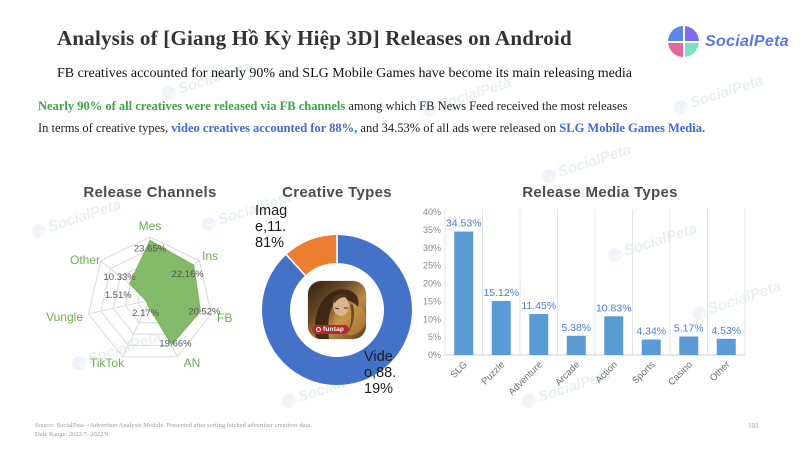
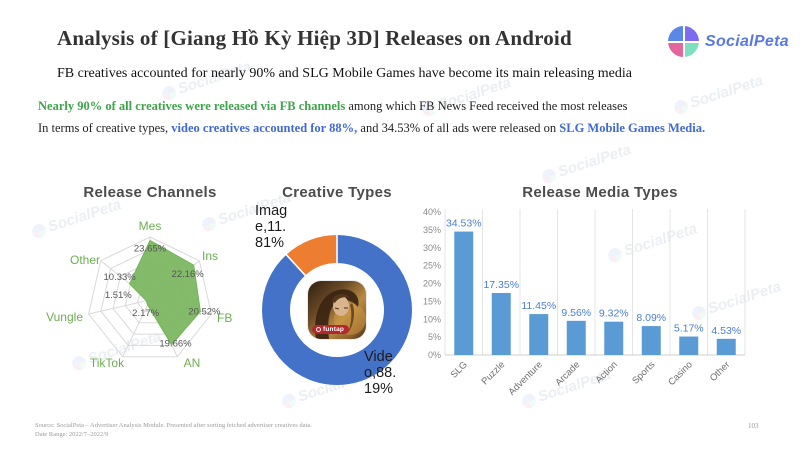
Release Media Types/Puzzle: 15.12% -> 17.35%
Release Media Types/Arcade: 5.38% -> 9.56%
Release Media Types/Action: 10.83% -> 9.32%
Release Media Types/Sports: 4.34% -> 8.09%
